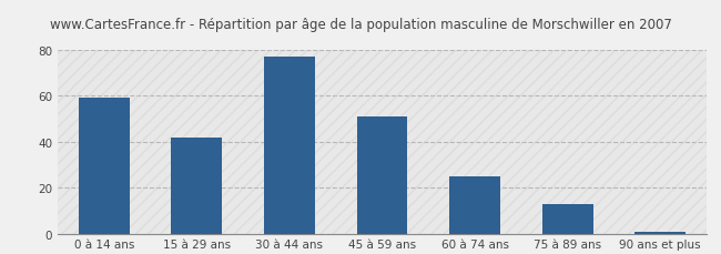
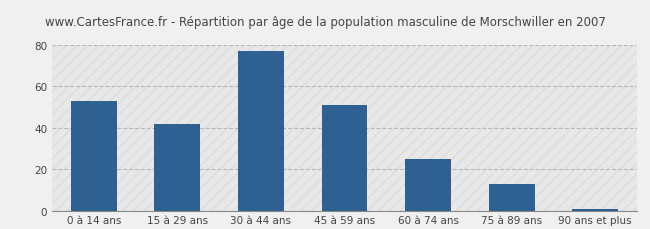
0 à 14 ans: 59 -> 53
